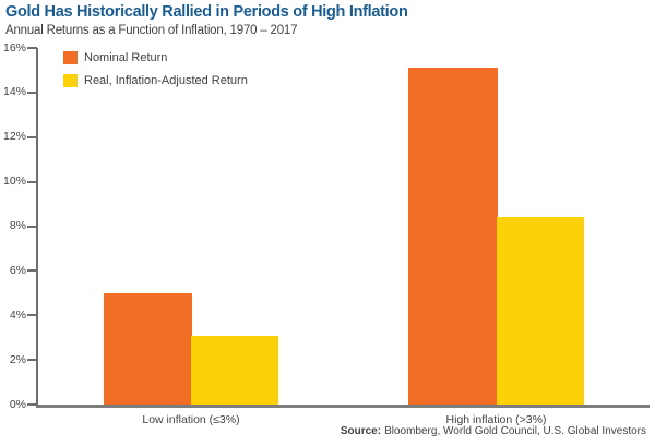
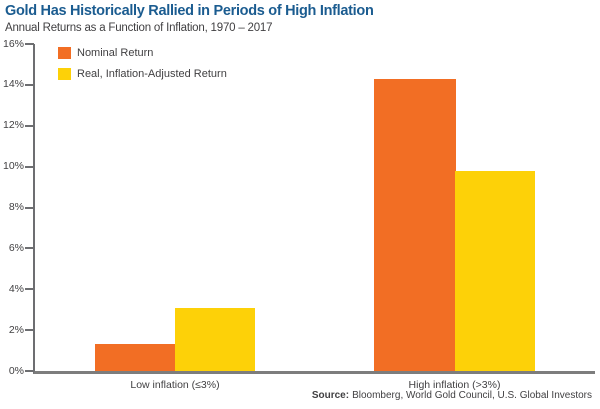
Nominal Return/Low inflation (≤3%): 5.0% -> 1.3%
Nominal Return/High inflation (>3%): 15.1% -> 14.3%
Real, Inflation-Adjusted Return/High inflation (>3%): 8.4% -> 9.8%
